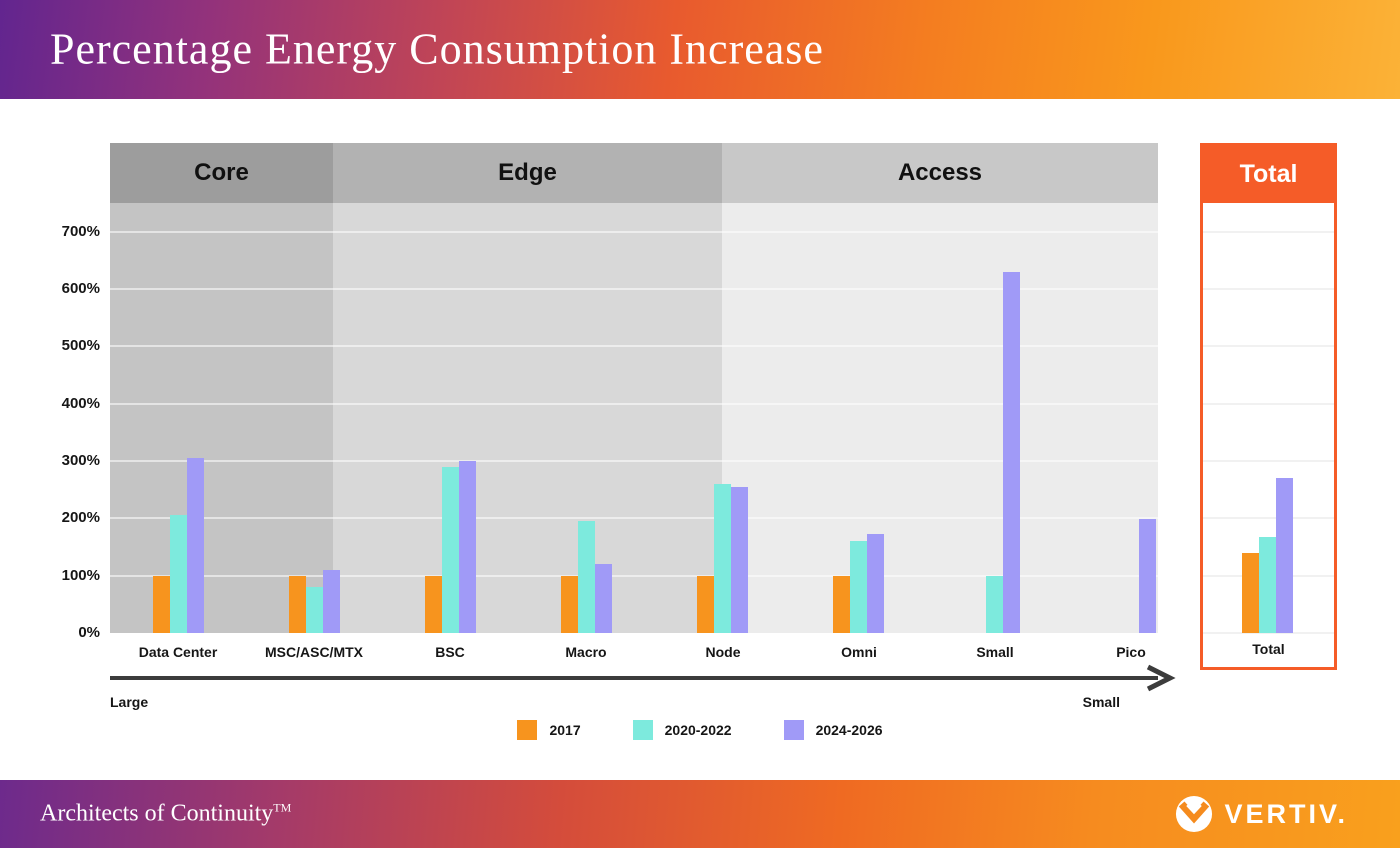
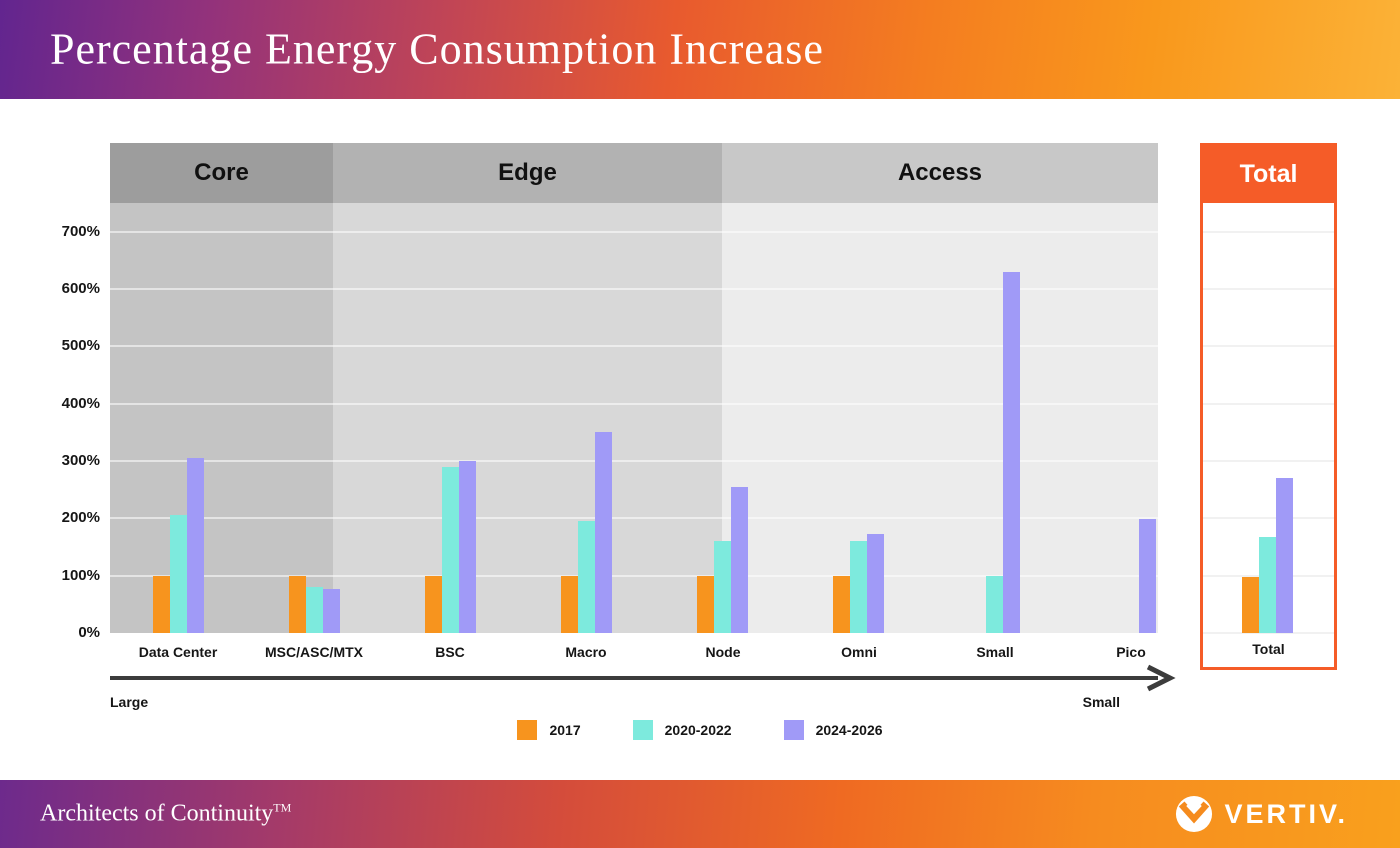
2024-2026/MSC/ASC/MTX: 110% -> 80%
2024-2026/Macro: 120% -> 350%
2020-2022/Node: 260% -> 160%
2017/Total: 140% -> 100%
